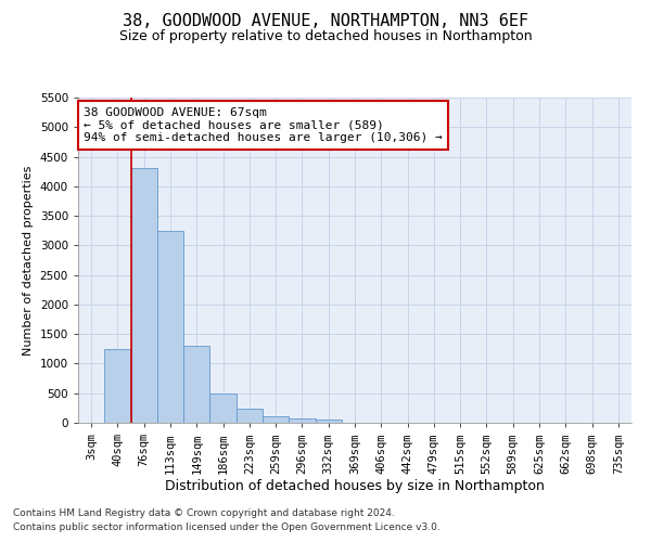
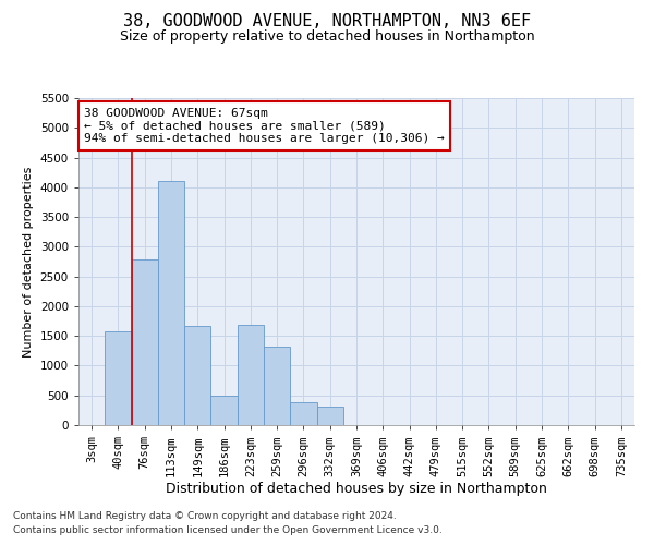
40sqm: 1250 -> 1580
76sqm: 4300 -> 2780
113sqm: 3250 -> 4100
149sqm: 1300 -> 1660
223sqm: 230 -> 1680
259sqm: 110 -> 1320
296sqm: 80 -> 380
332sqm: 50 -> 320
